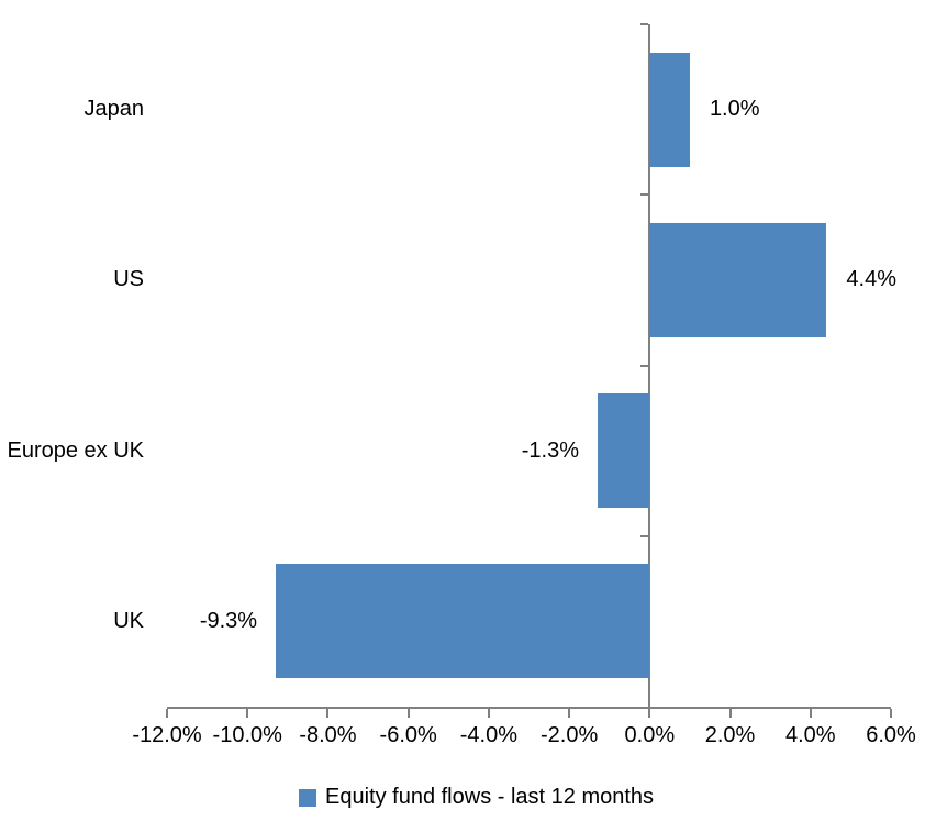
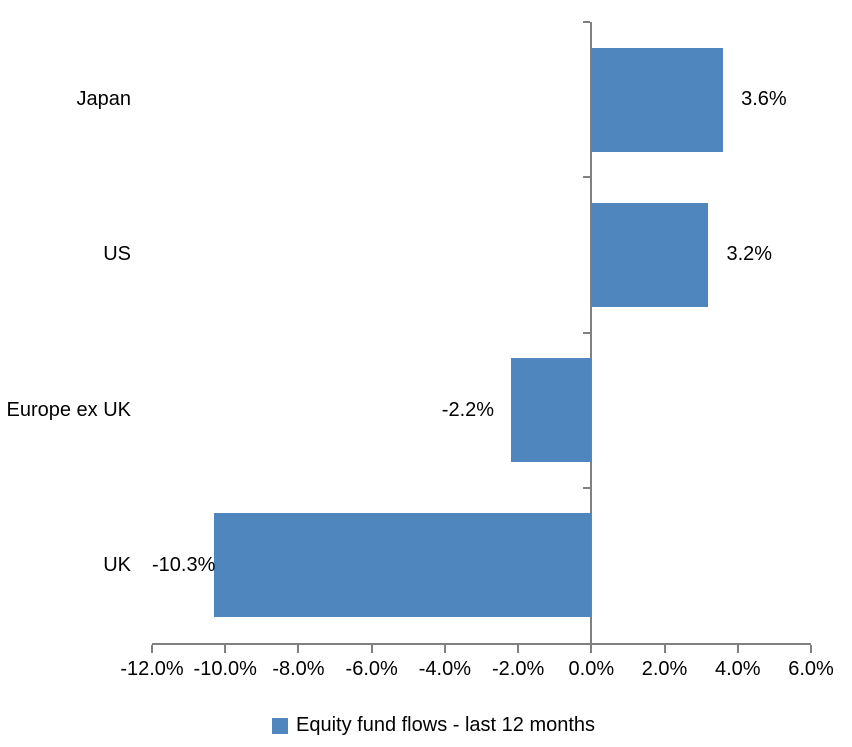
Japan: 1.0% -> 3.6%
US: 4.4% -> 3.2%
Europe ex UK: -1.3% -> -2.2%
UK: -9.3% -> -10.3%
